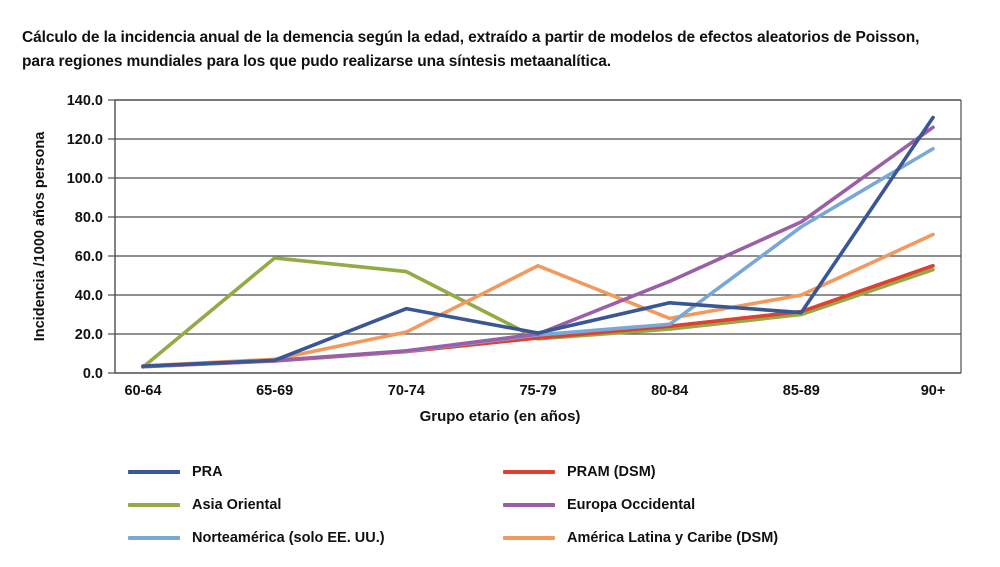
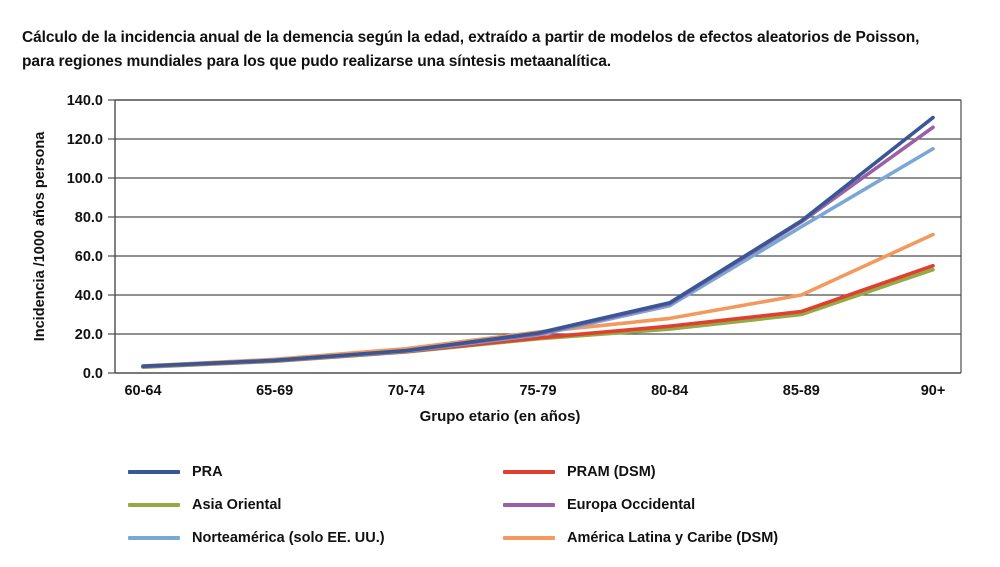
Asia Oriental/65-69: 59 -> 6
PRA/70-74: 33 -> 12
Asia Oriental/70-74: 52 -> 11
América Latina y Caribe (DSM)/70-74: 21 -> 12
América Latina y Caribe (DSM)/75-79: 55 -> 21
Europa Occidental/80-84: 47 -> 36
Norteamérica (solo EE. UU.)/80-84: 25 -> 34
PRA/85-89: 31 -> 78
